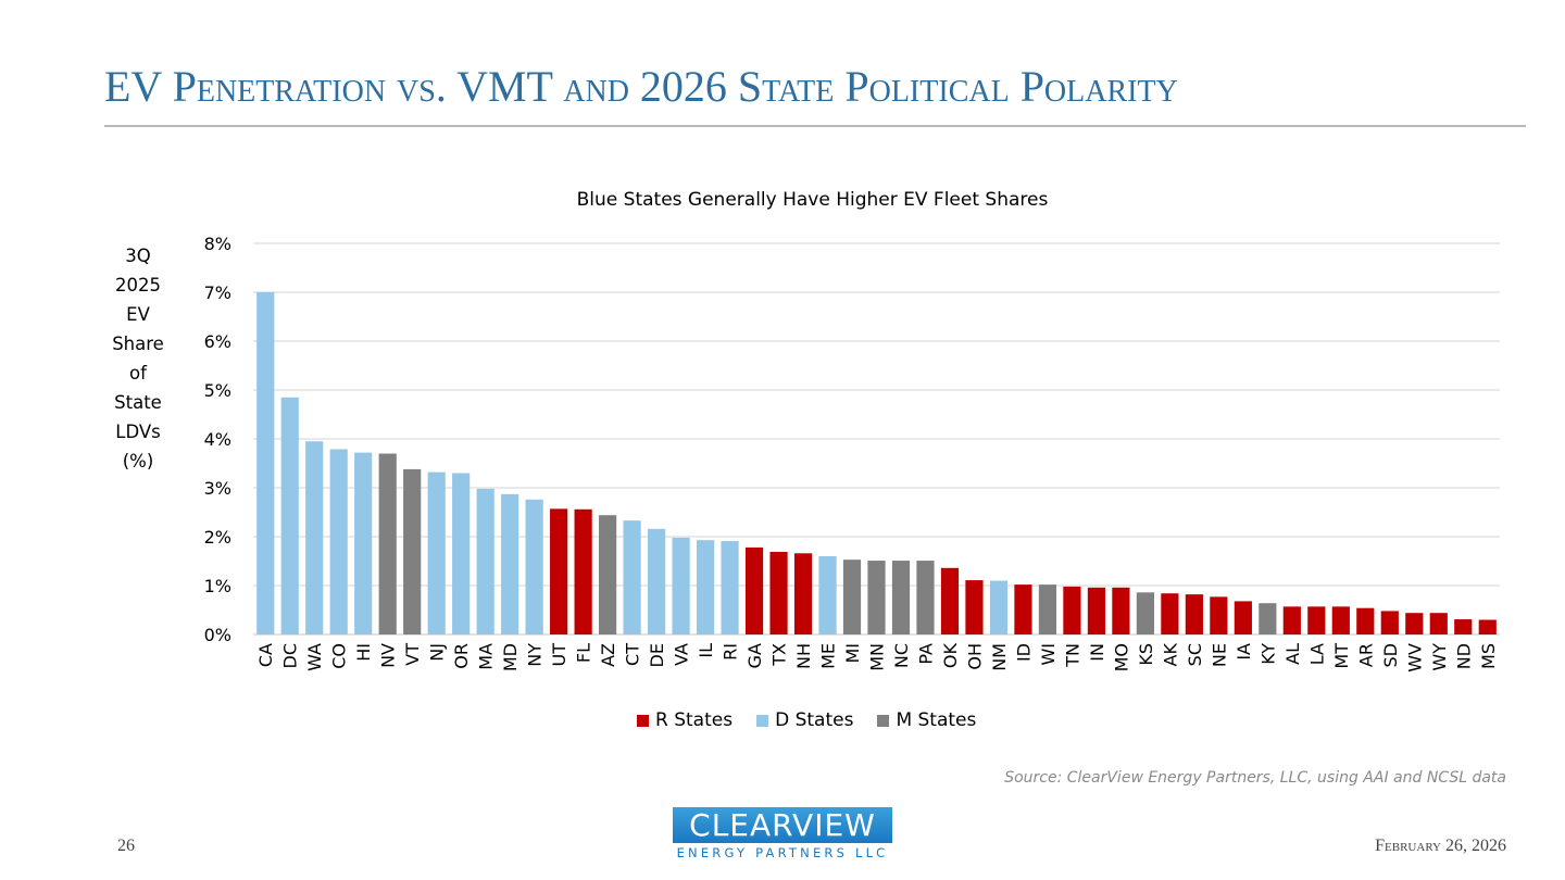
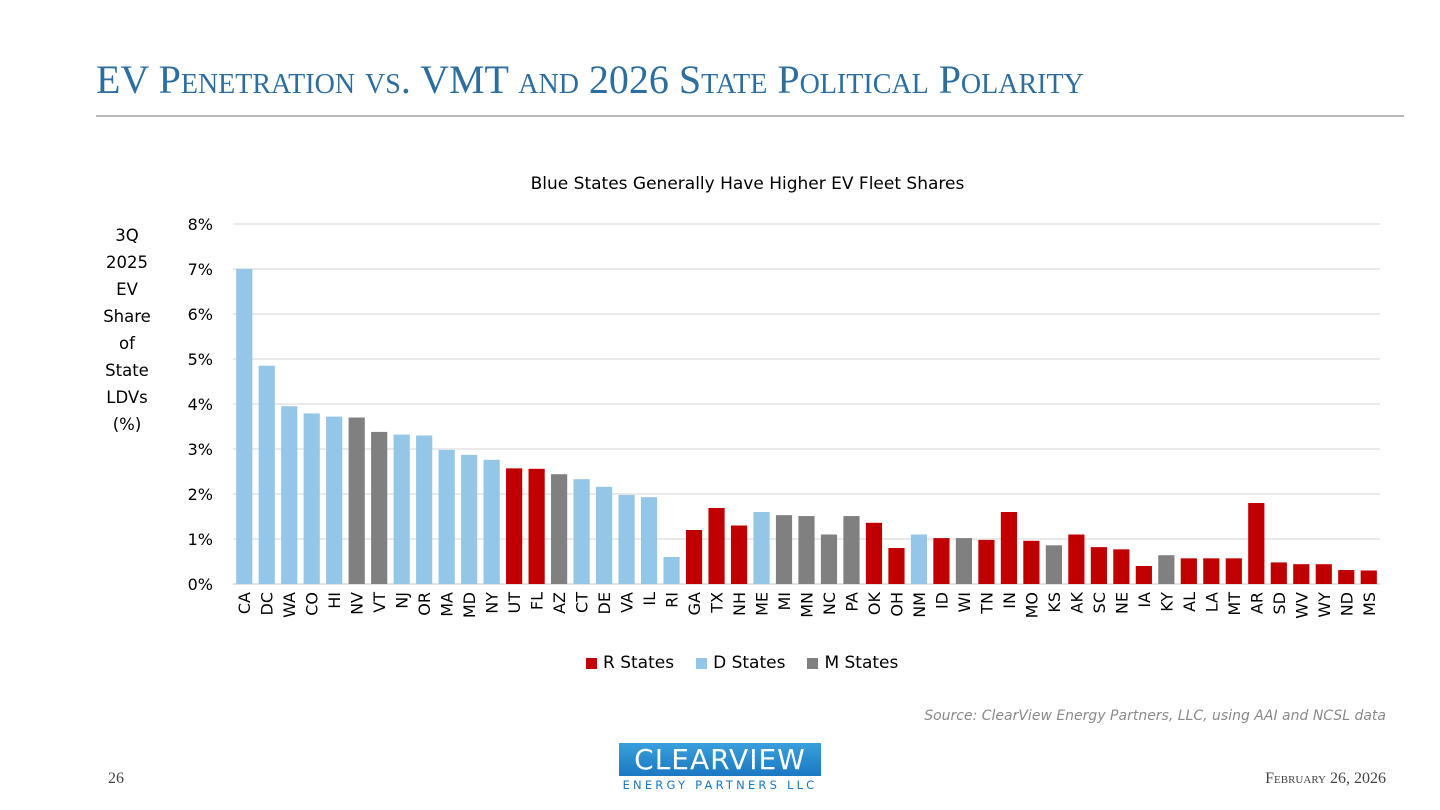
RI: 1.9% -> 0.6%
GA: 1.8% -> 1.2%
NH: 1.7% -> 1.3%
NC: 1.5% -> 1.1%
OH: 1.1% -> 0.8%
IN: 1.0% -> 1.6%
AK: 0.8% -> 1.1%
IA: 0.7% -> 0.4%
AR: 0.5% -> 1.8%
